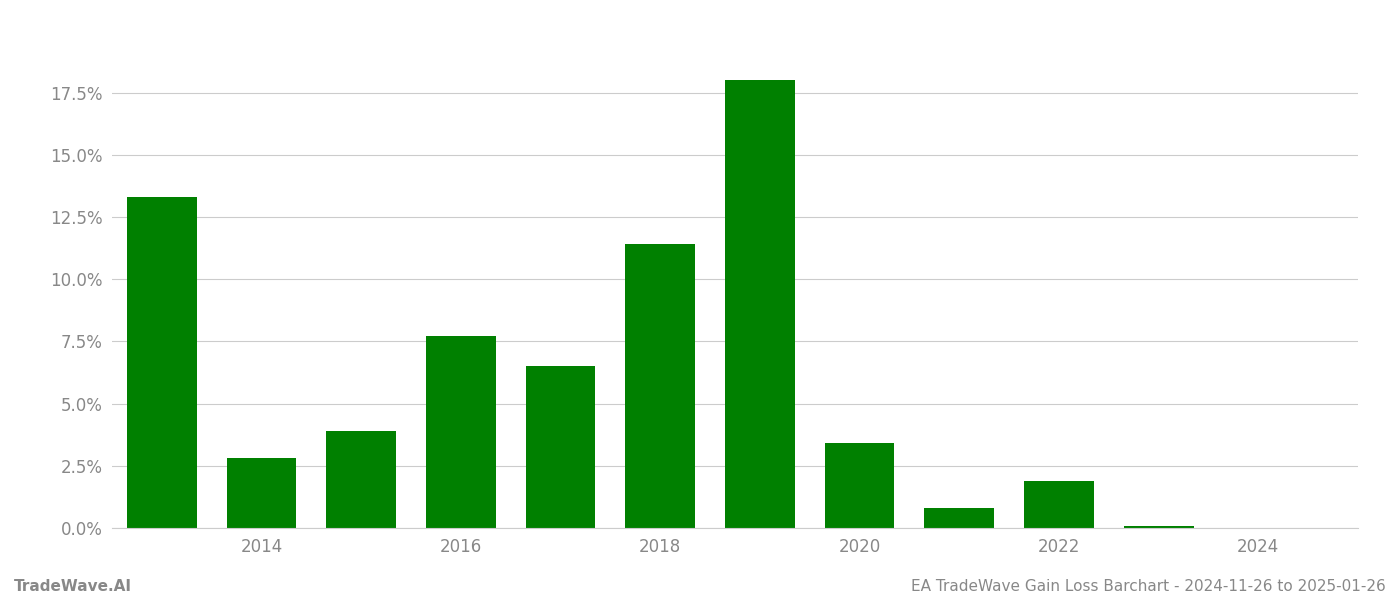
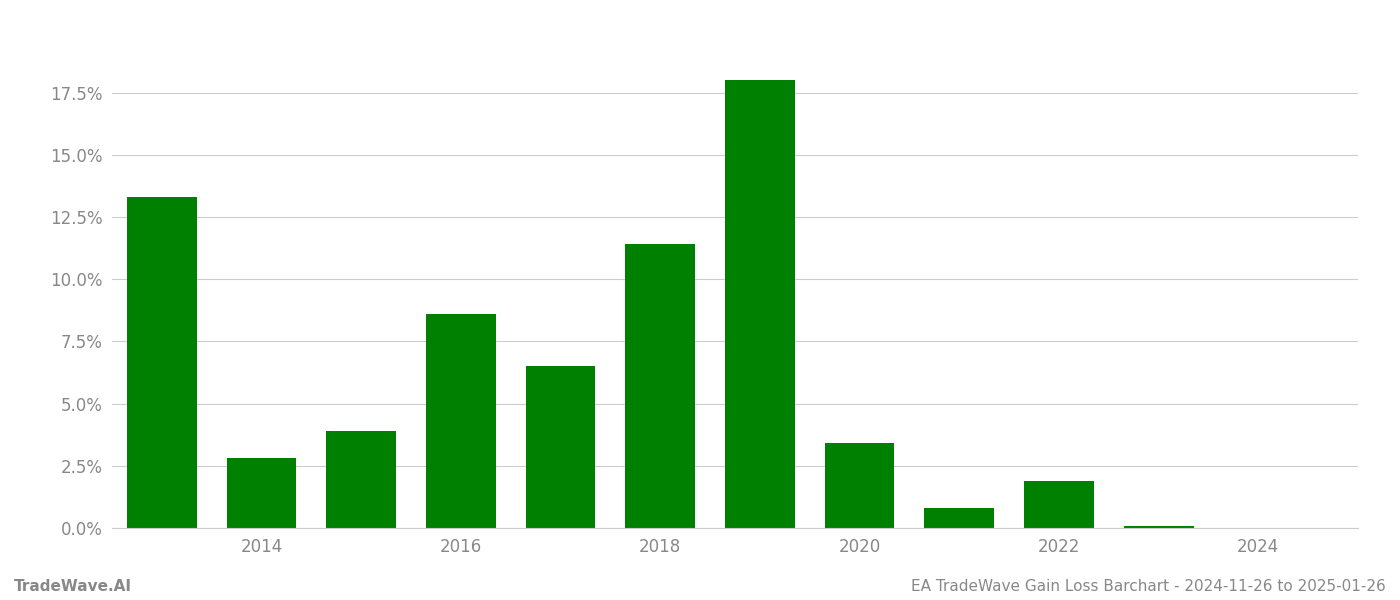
2016: 7.7% -> 8.6%
